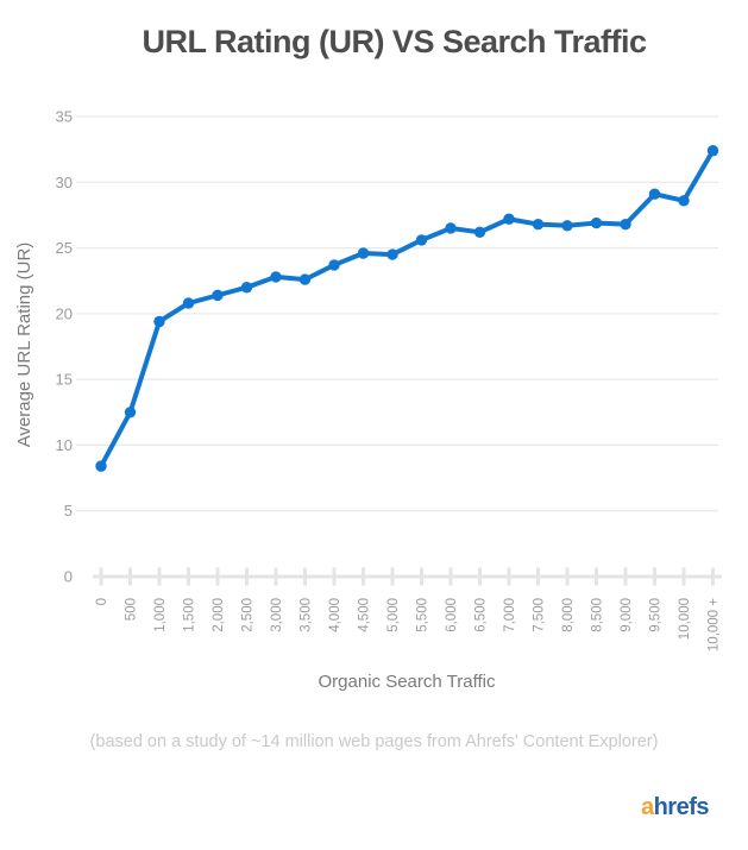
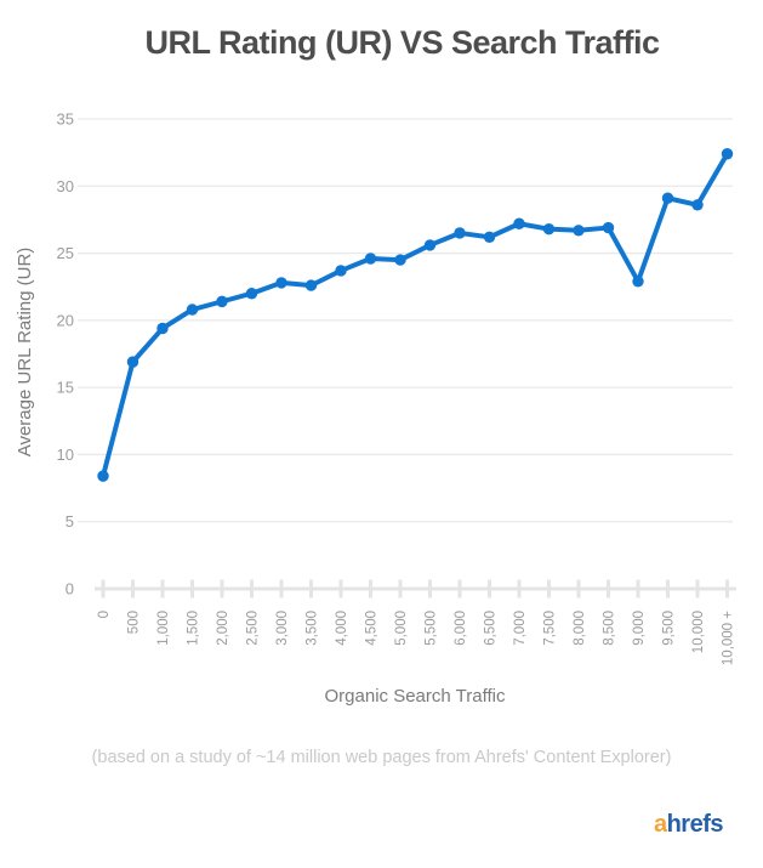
500: 12.5 -> 16.9
9,000: 26.8 -> 22.9
